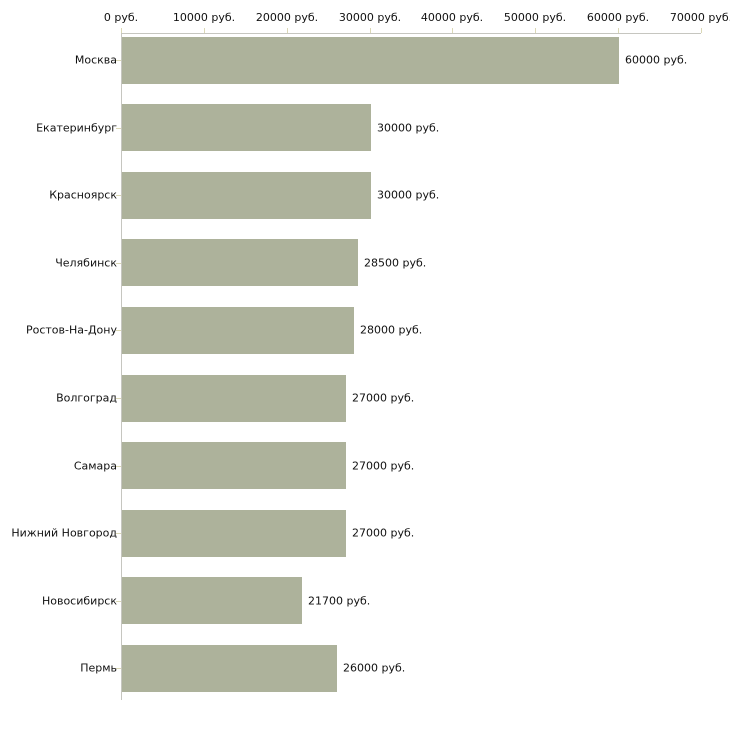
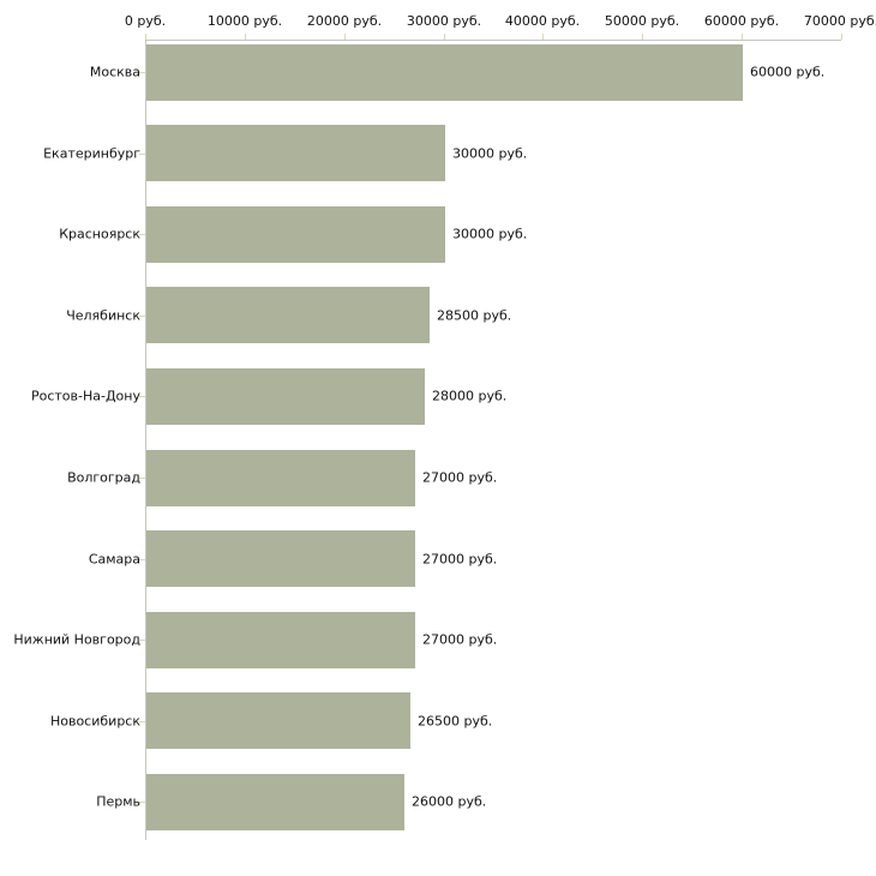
Новосибирск: 21700 -> 26500
